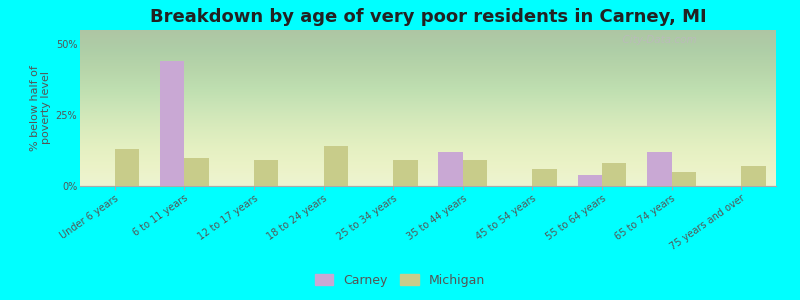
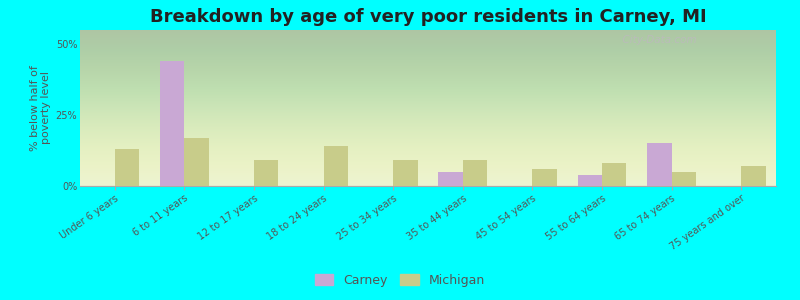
Michigan/6 to 11 years: 10% -> 17%
Carney/35 to 44 years: 12% -> 5%
Carney/65 to 74 years: 12% -> 15%
